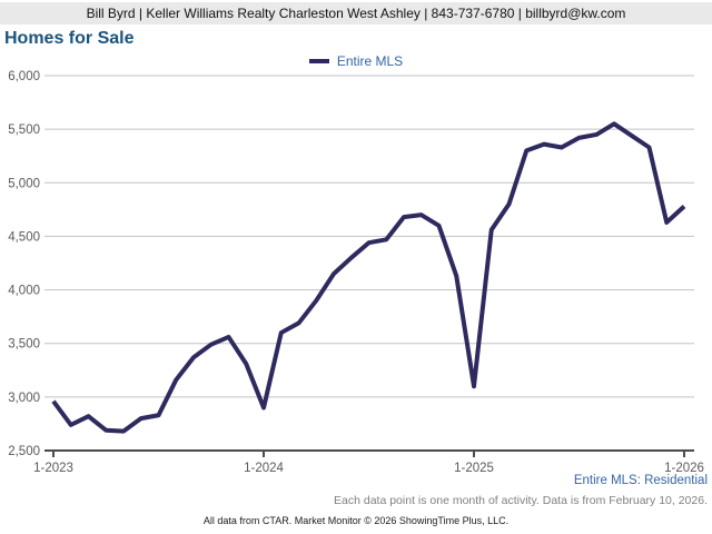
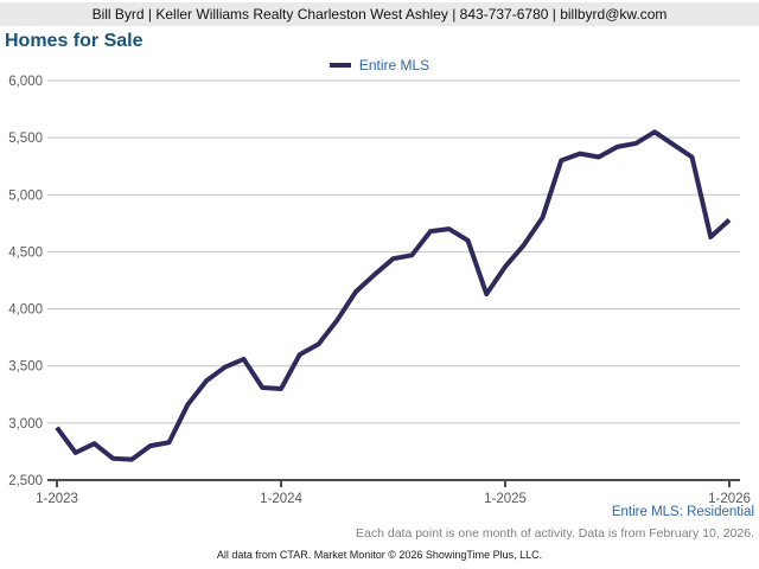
1-2024: 2900 -> 3300
1-2025: 3100 -> 4400
